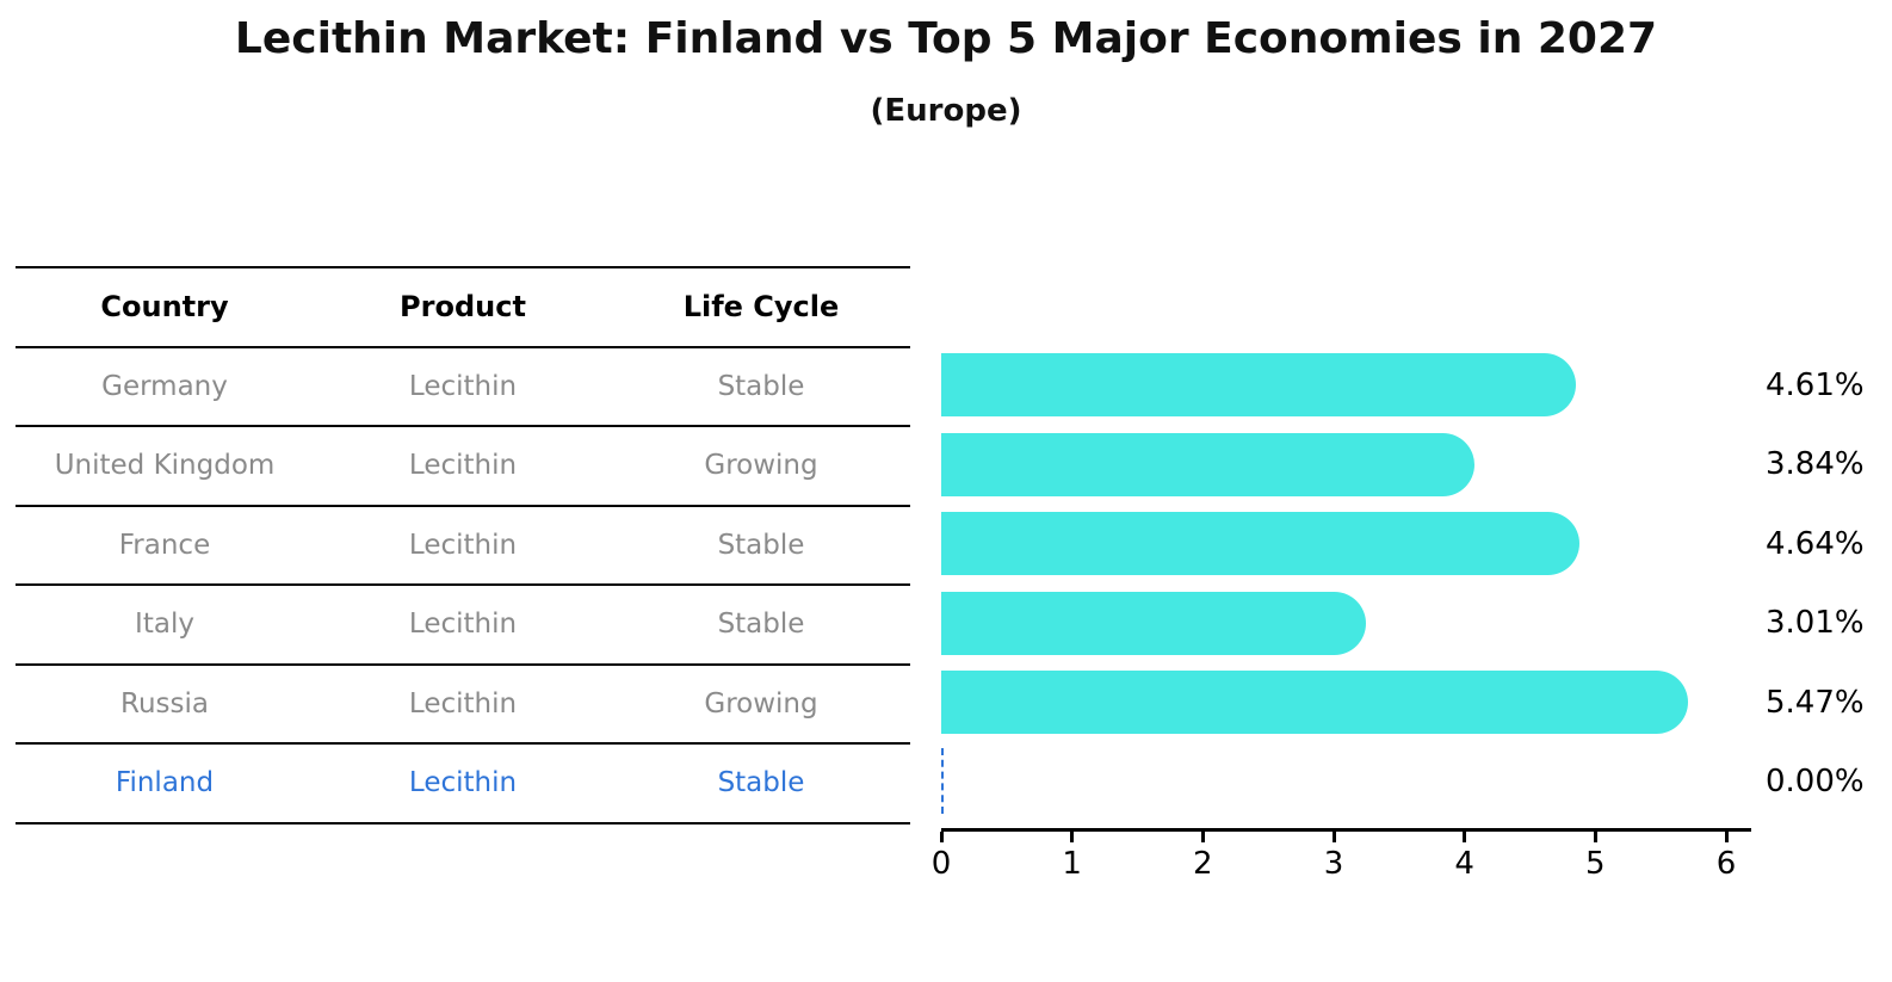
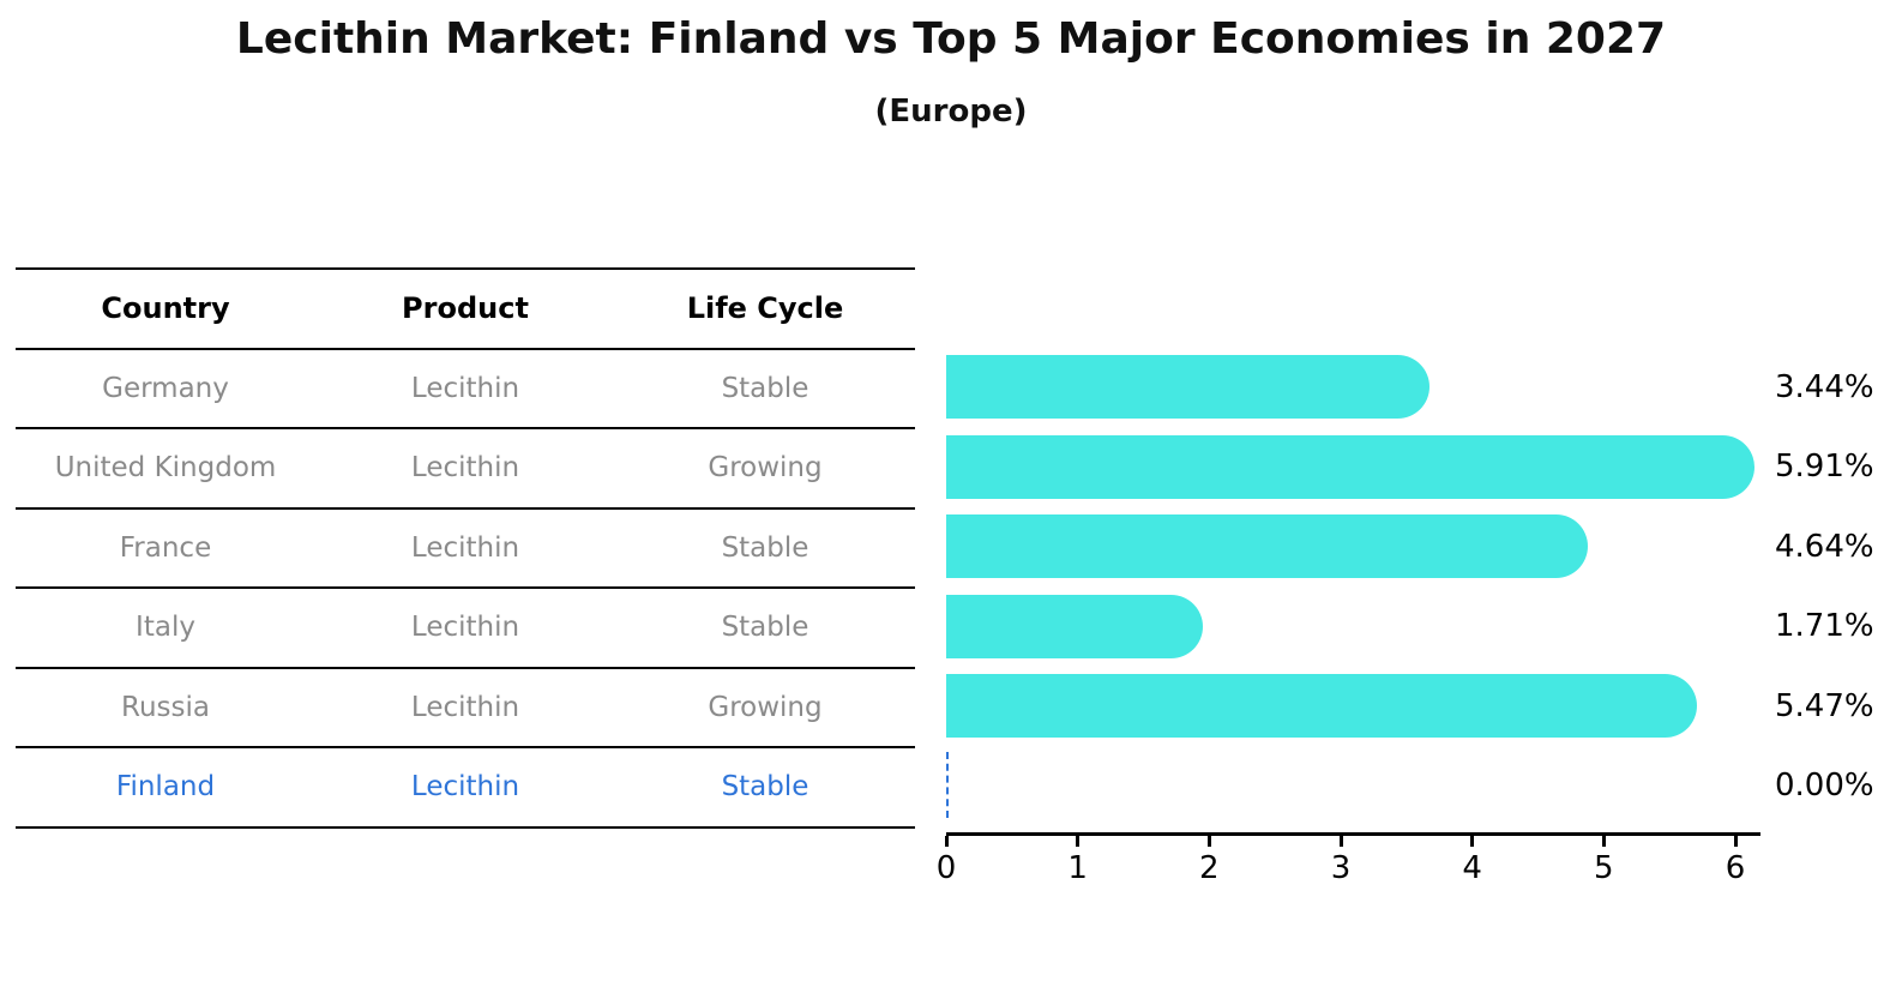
Germany: 4.61% -> 3.44%
United Kingdom: 3.84% -> 5.91%
Italy: 3.01% -> 1.71%
